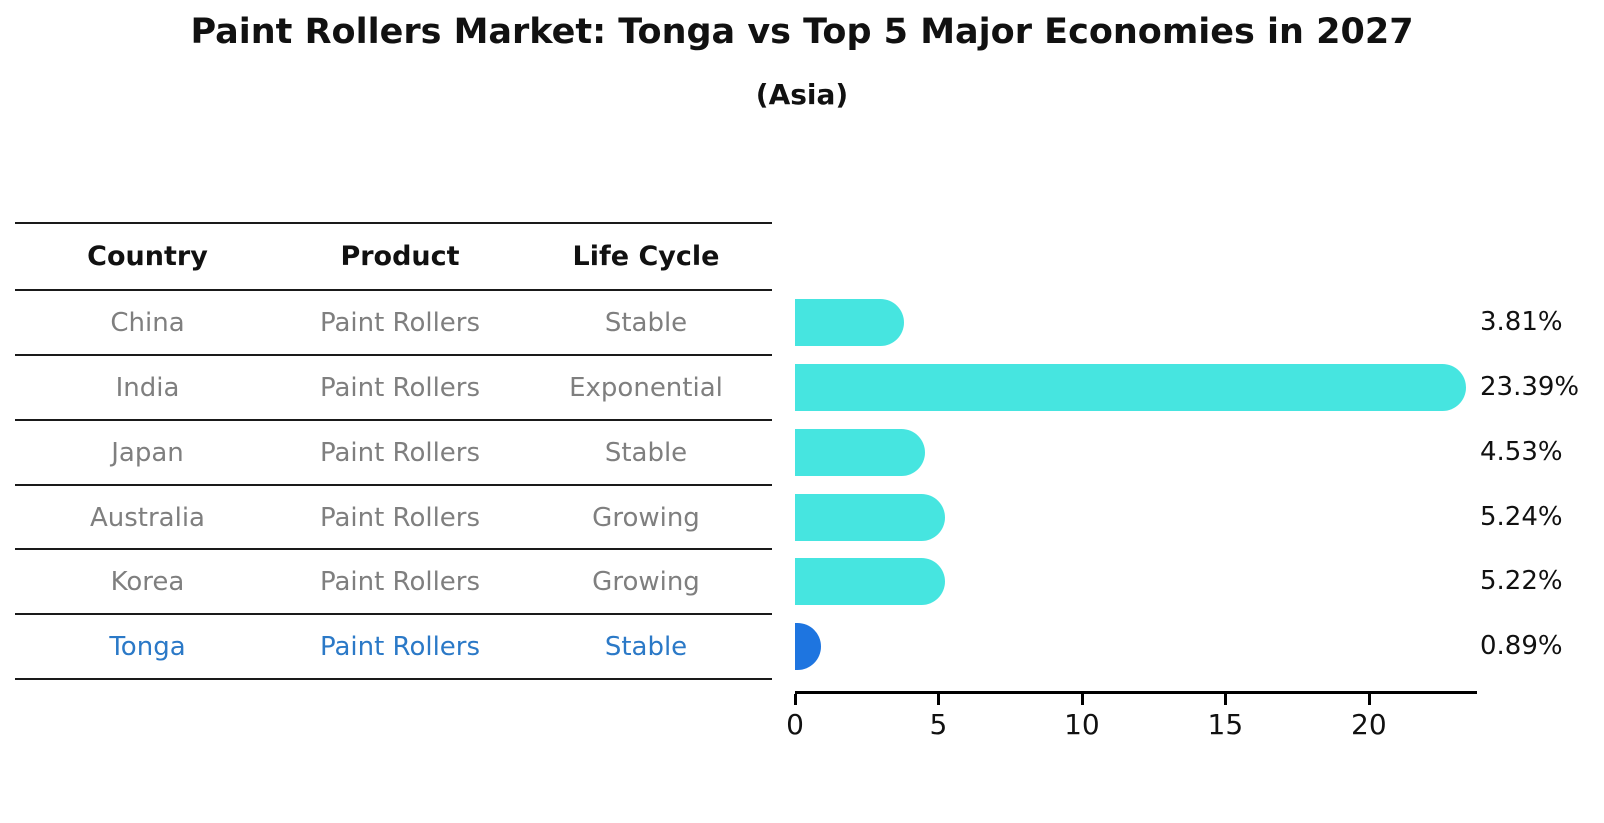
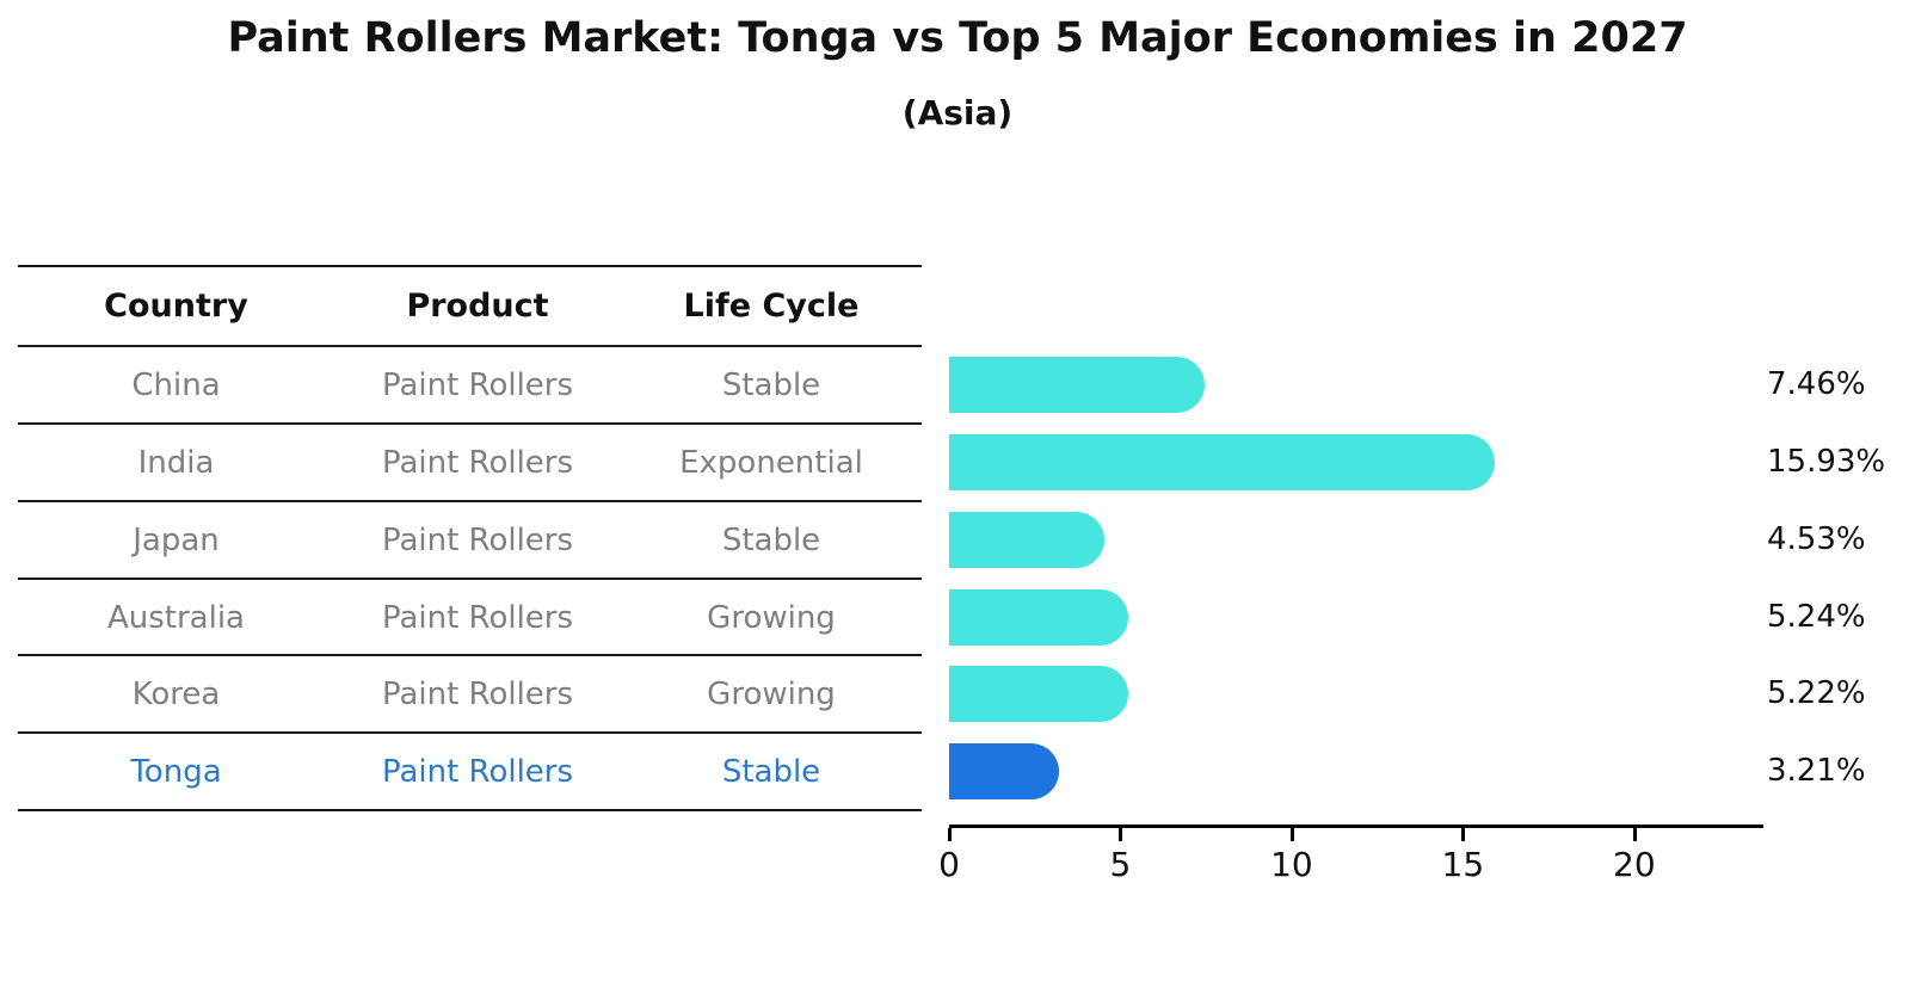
China: 3.81% -> 7.46%
India: 23.39% -> 15.93%
Tonga: 0.89% -> 3.21%
